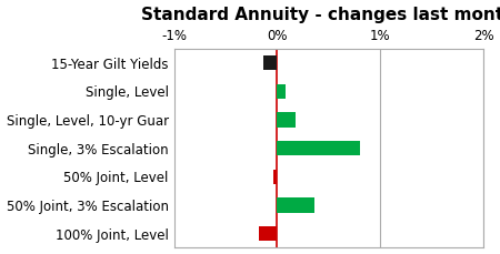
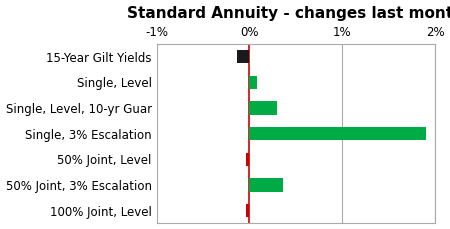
Single, Level, 10-yr Guar: 0.18% -> 0.30%
Single, 3% Escalation: 0.80% -> 1.90%
100% Joint, Level: -0.18% -> -0.04%
